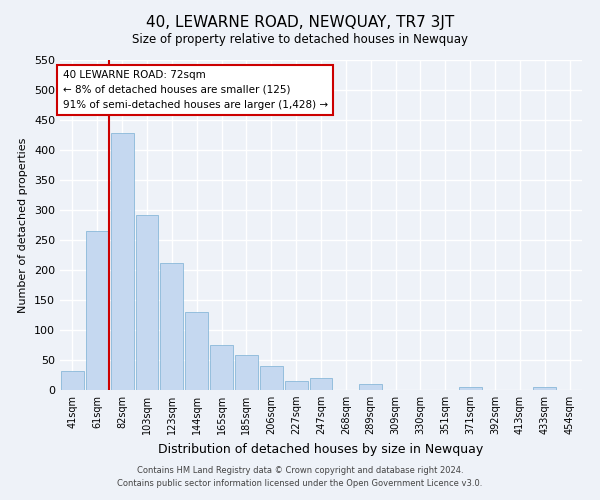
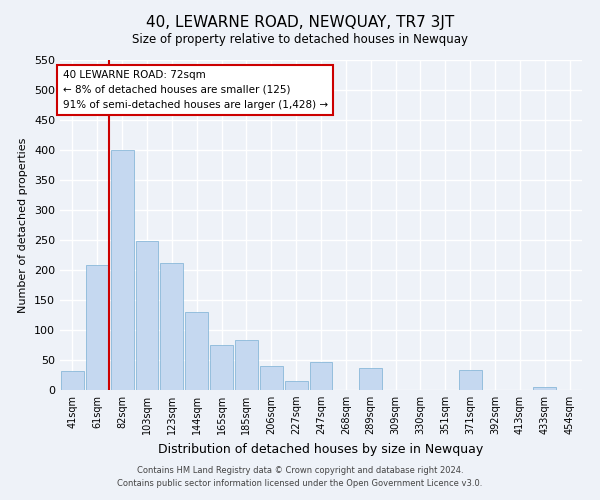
61sqm: 265 -> 208
82sqm: 428 -> 400
103sqm: 292 -> 248
185sqm: 58 -> 84
247sqm: 20 -> 46
289sqm: 10 -> 36
371sqm: 5 -> 34
